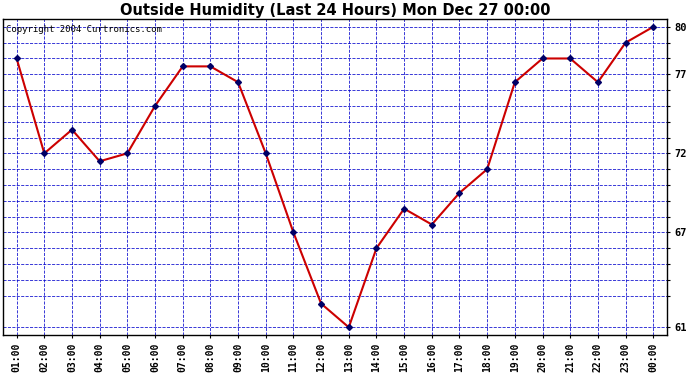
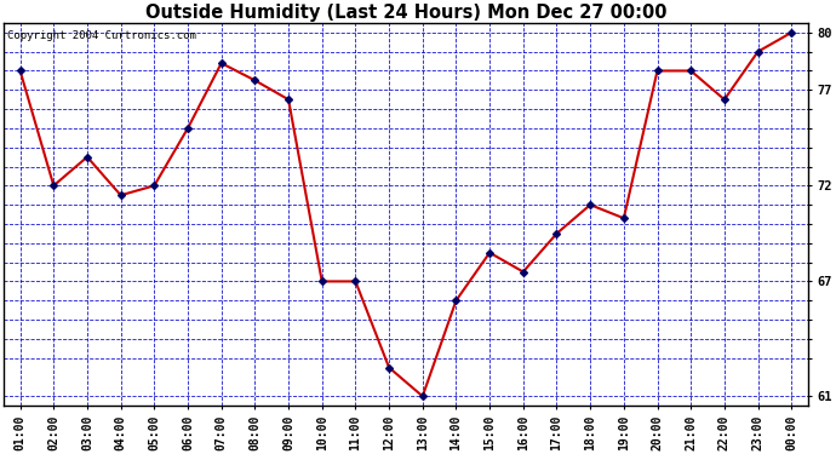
07:00: 77.5 -> 78.4
10:00: 72.0 -> 67.0
19:00: 76.5 -> 70.3
